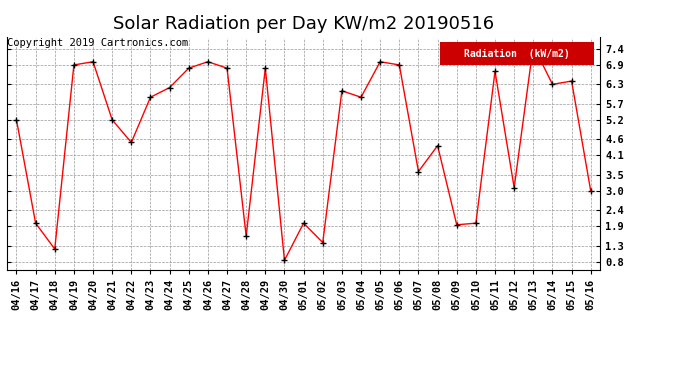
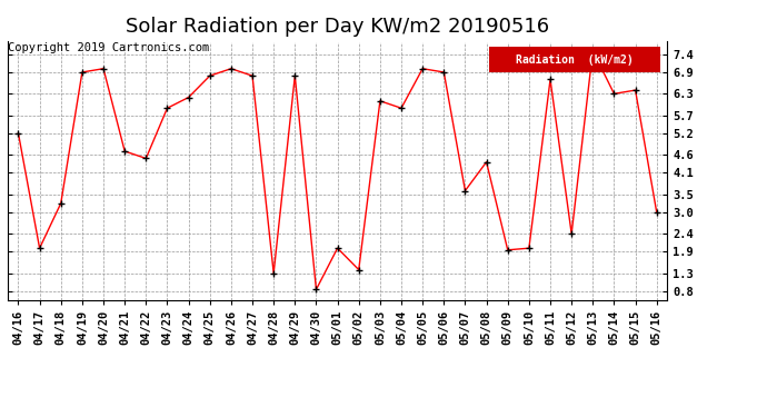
04/18: 1.20 -> 3.25
04/21: 5.20 -> 4.70
04/28: 1.60 -> 1.30
05/12: 3.10 -> 2.40
